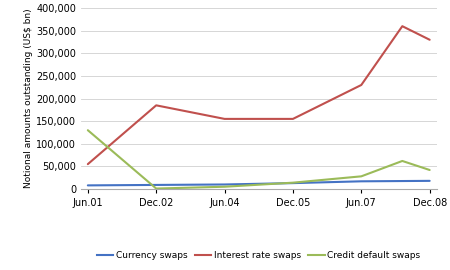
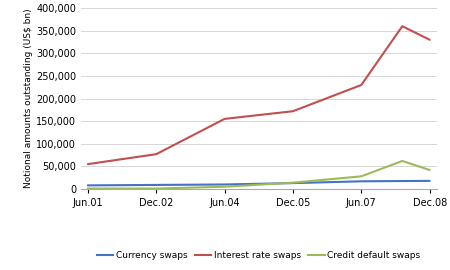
Credit default swaps/Jun.01: 130,000 -> 1,000
Interest rate swaps/Dec.02: 185,000 -> 77,000
Interest rate swaps/Dec.05: 155,000 -> 172,000
